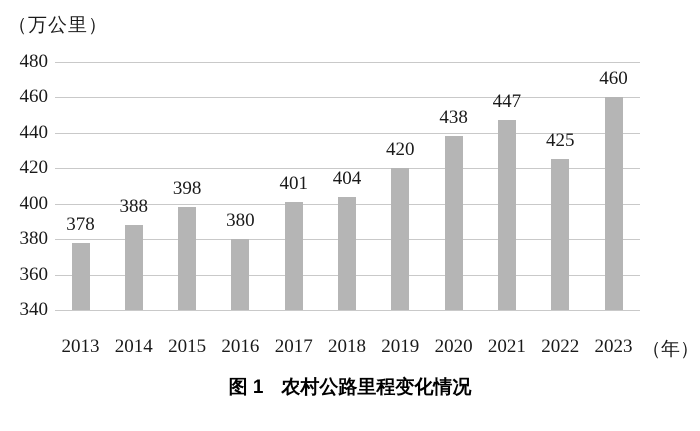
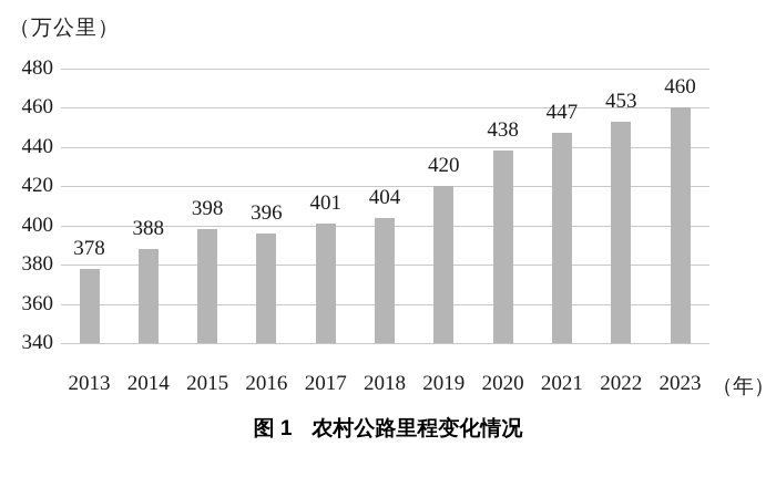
2016: 380 -> 396
2022: 425 -> 453
